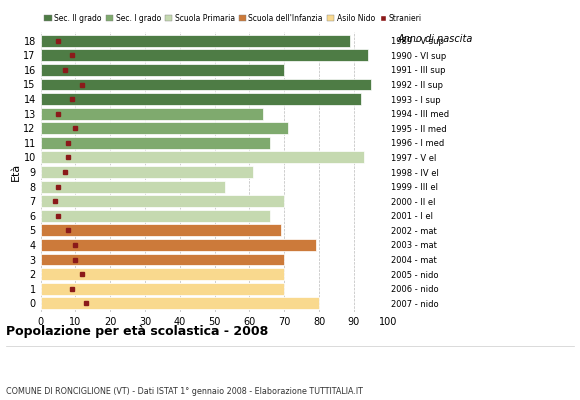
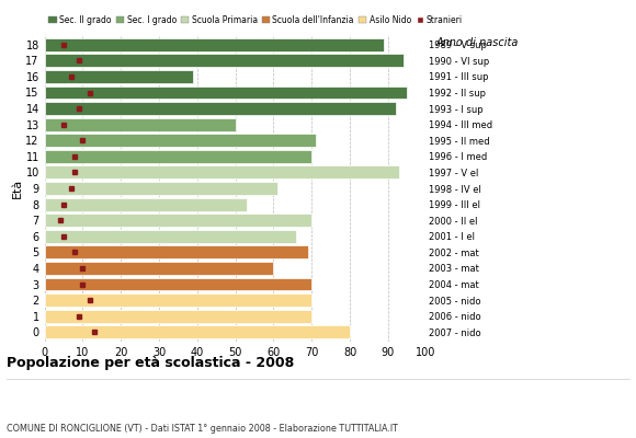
16: 70 -> 39
13: 64 -> 50
11: 66 -> 70
4: 79 -> 60
